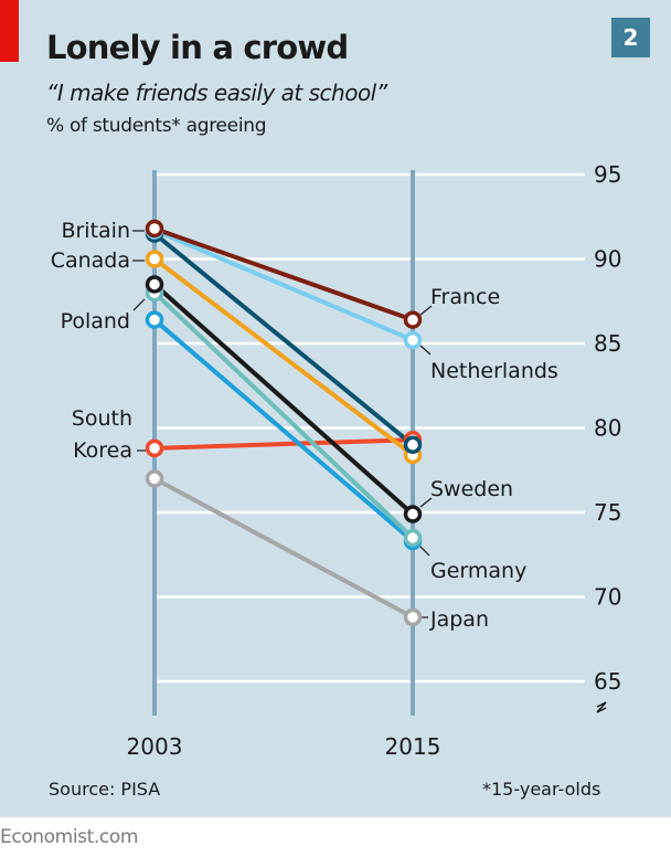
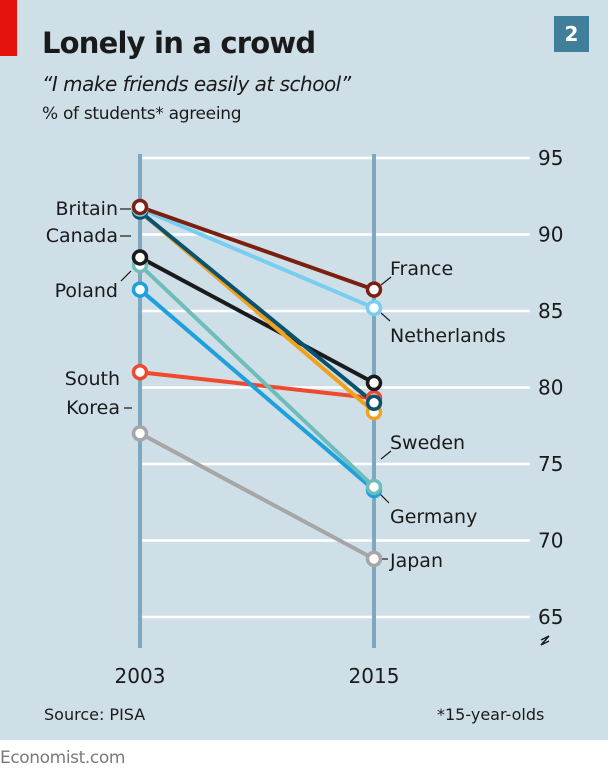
Canada/2003: 90.0 -> 91.5
South Korea/2003: 78.8 -> 81.0
Sweden/2015: 74.9 -> 80.3
